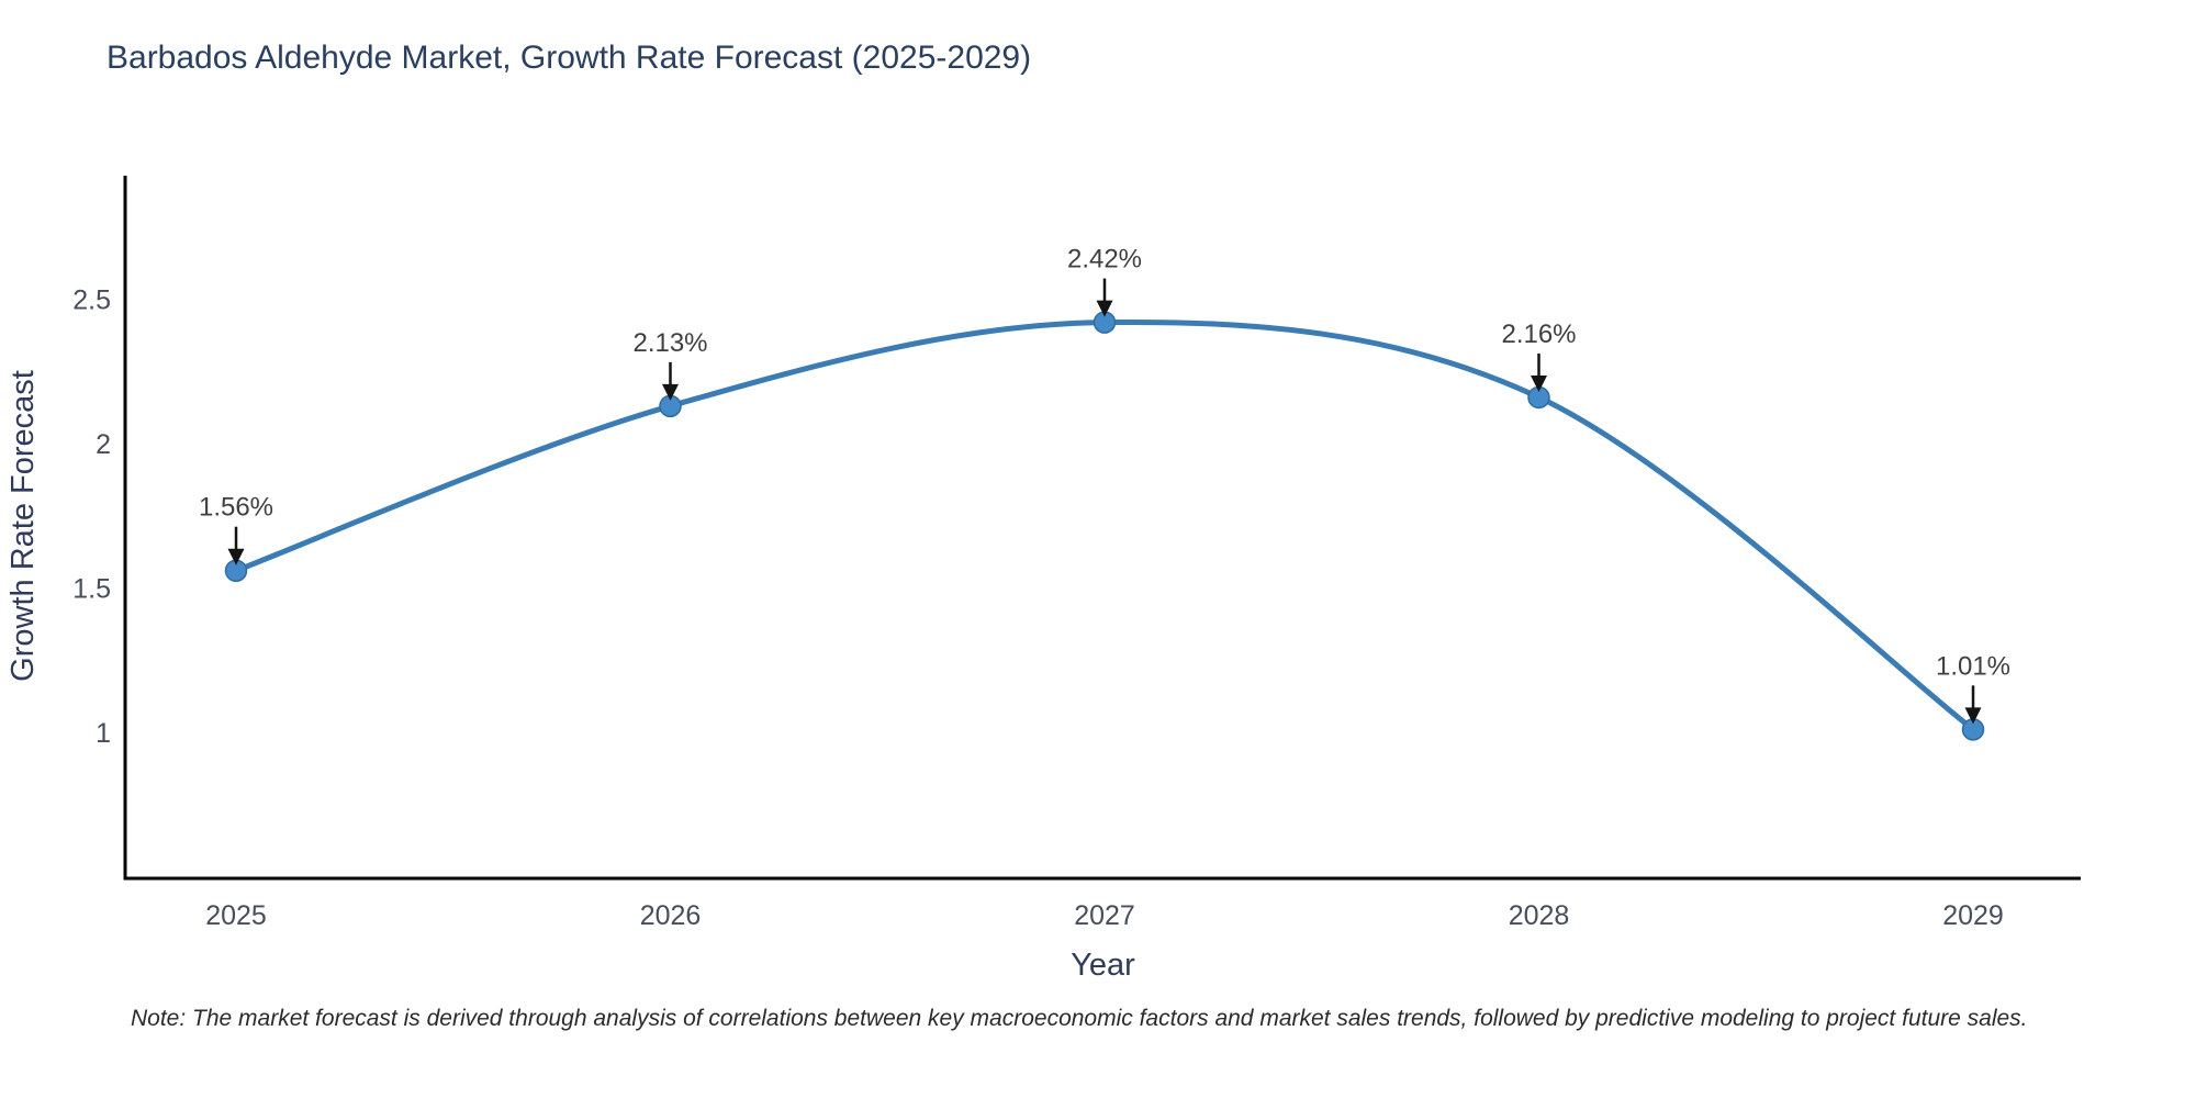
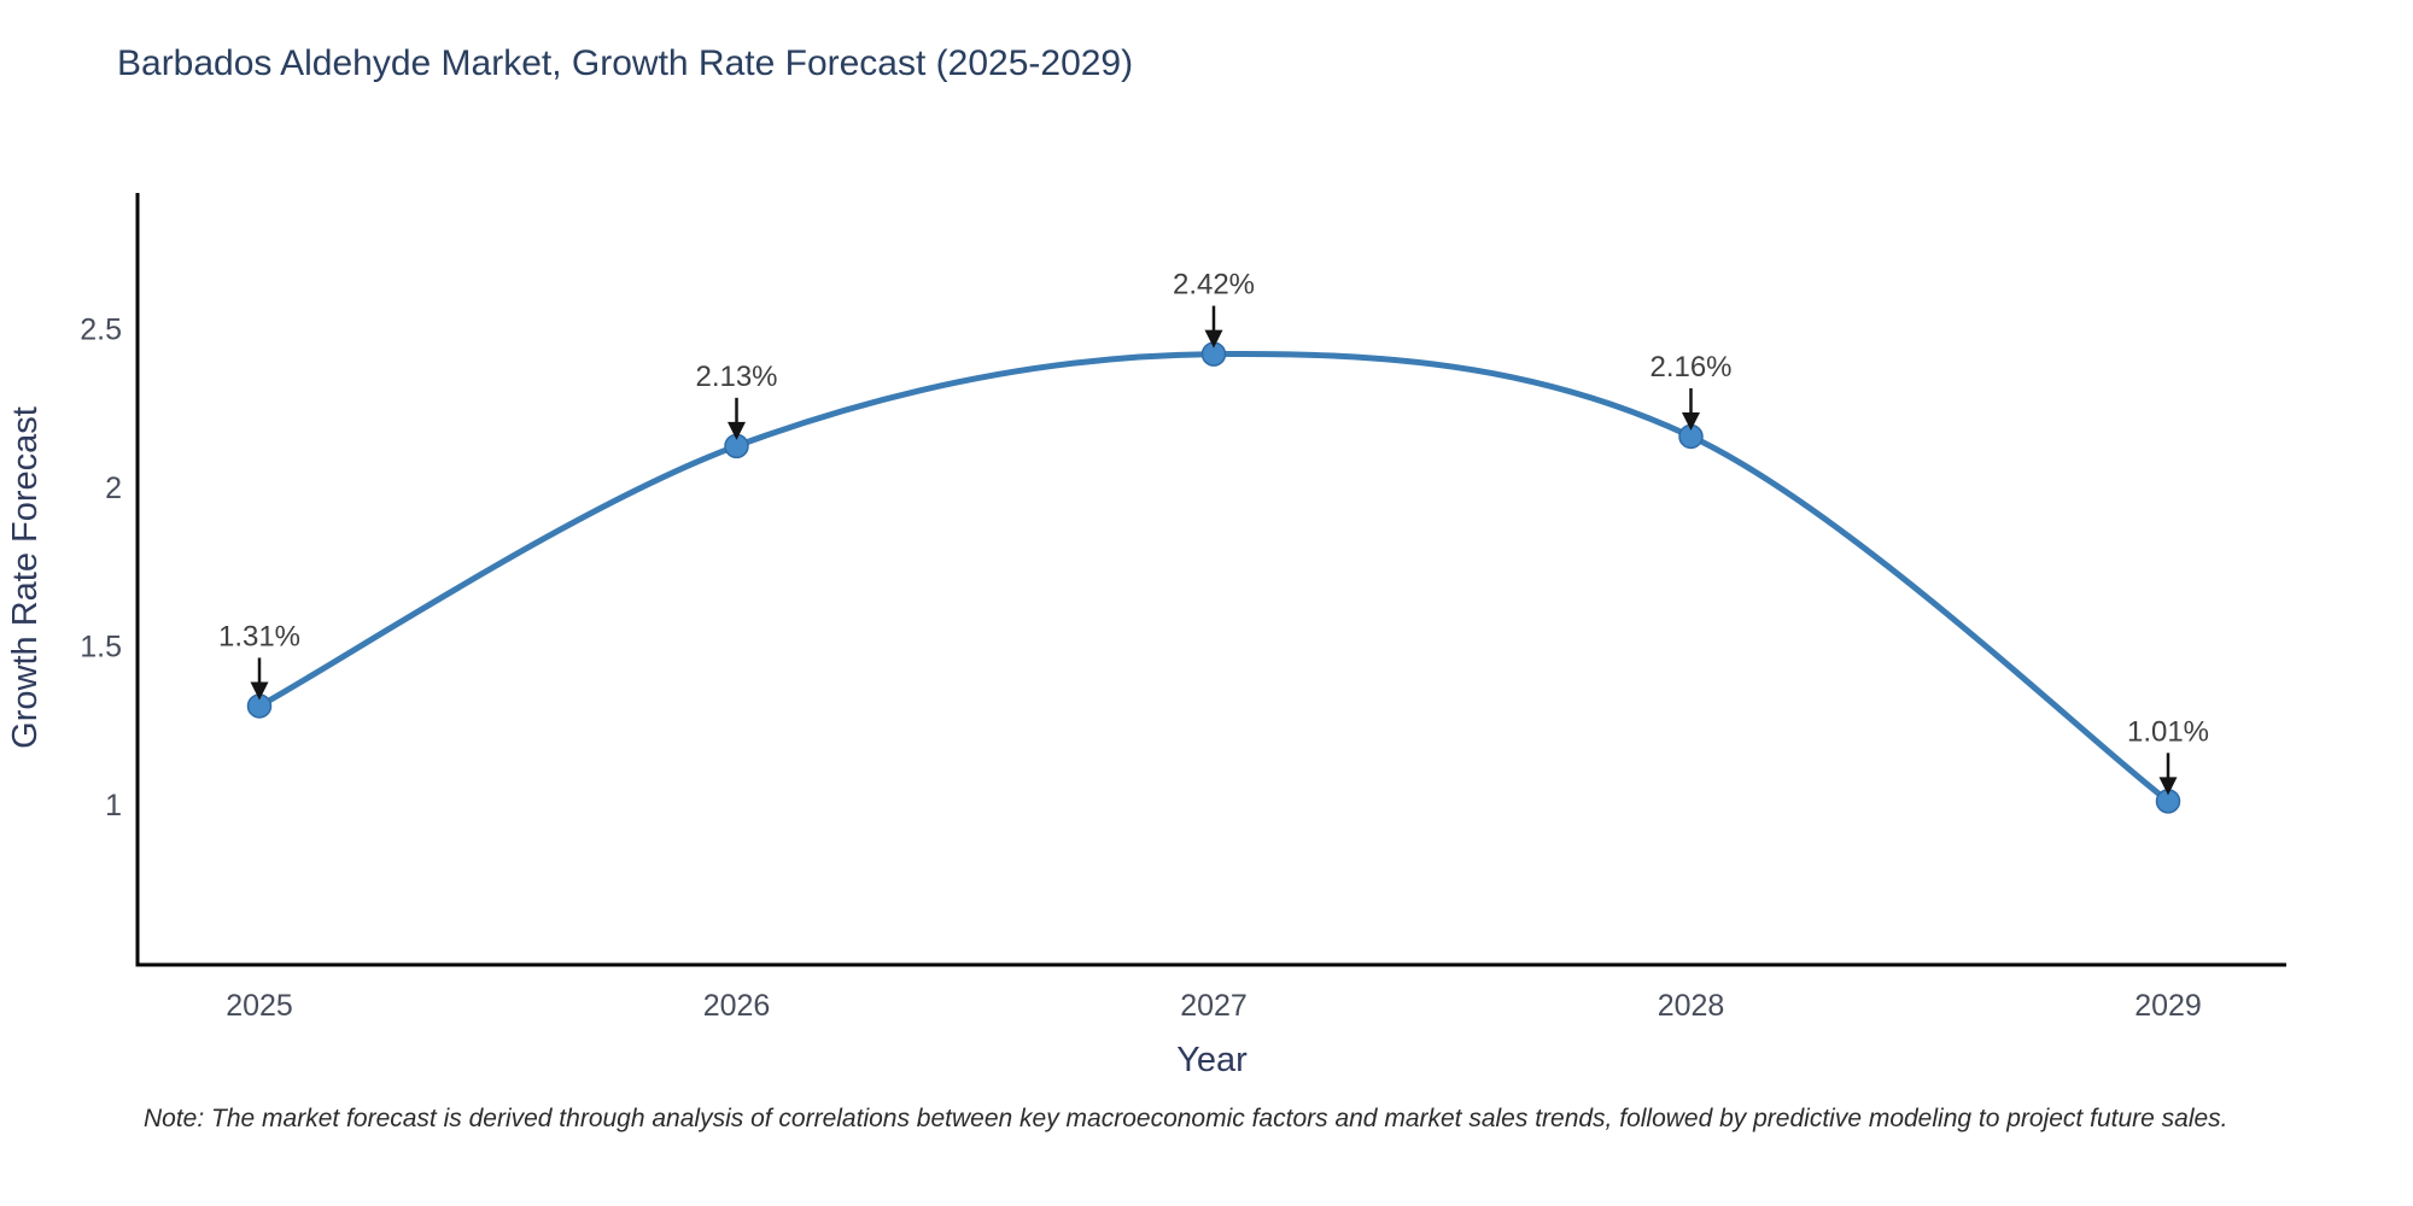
2025: 1.56% -> 1.31%
